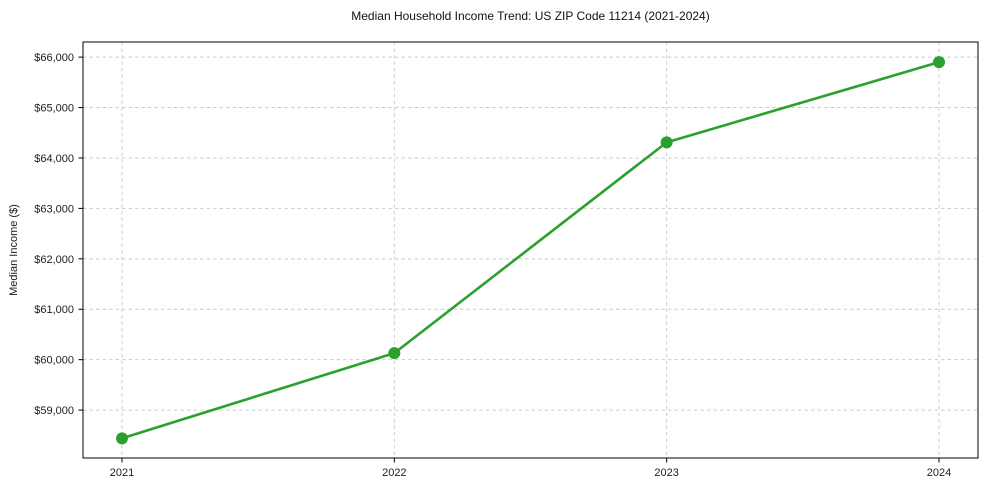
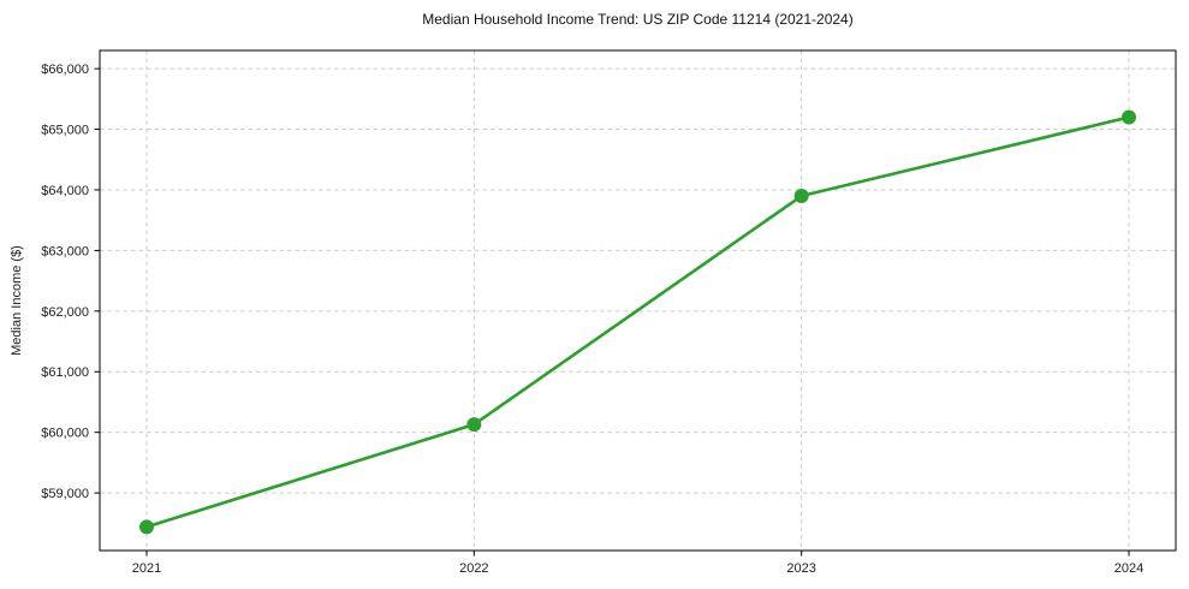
2023: $64300 -> $63900
2024: $65900 -> $65200
